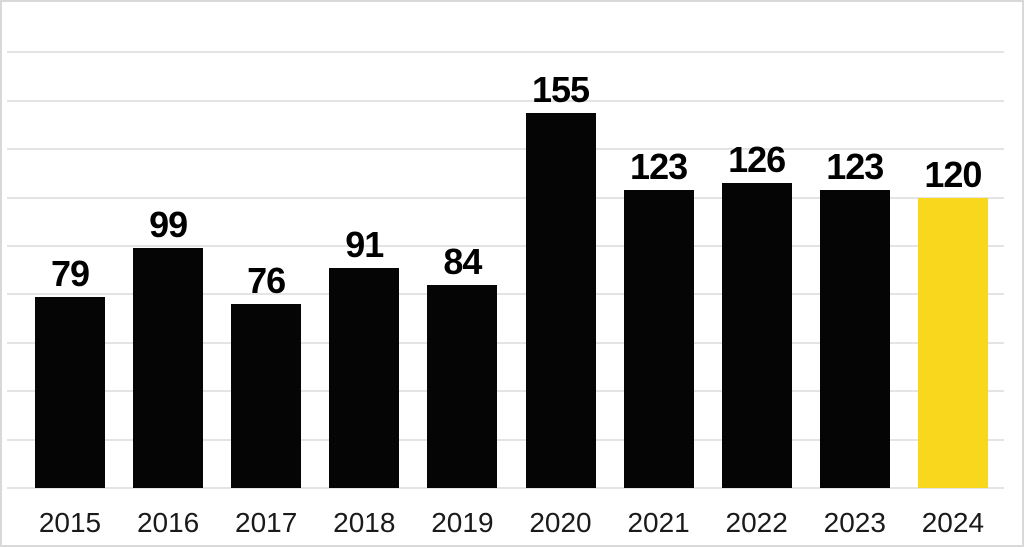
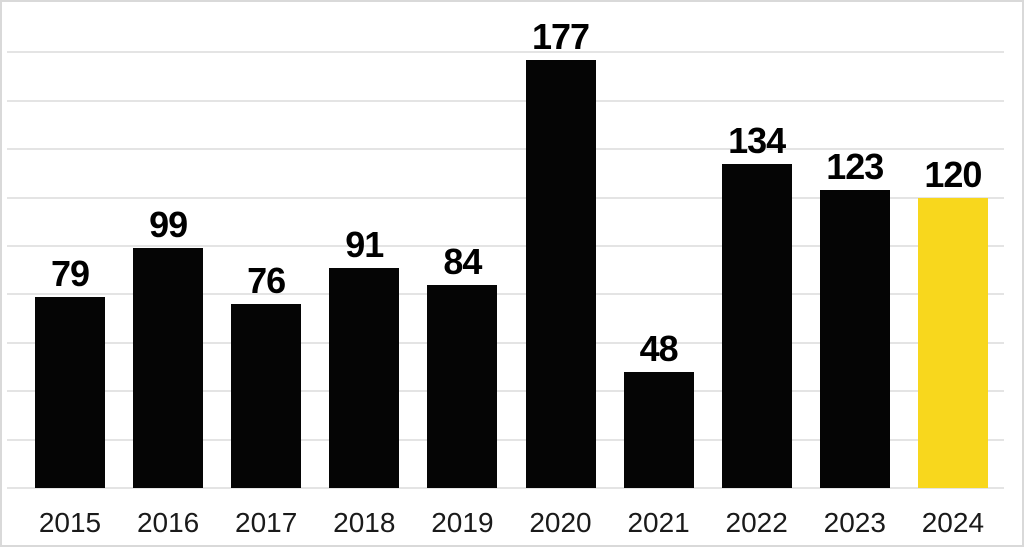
2020: 155 -> 177
2021: 123 -> 48
2022: 126 -> 134
